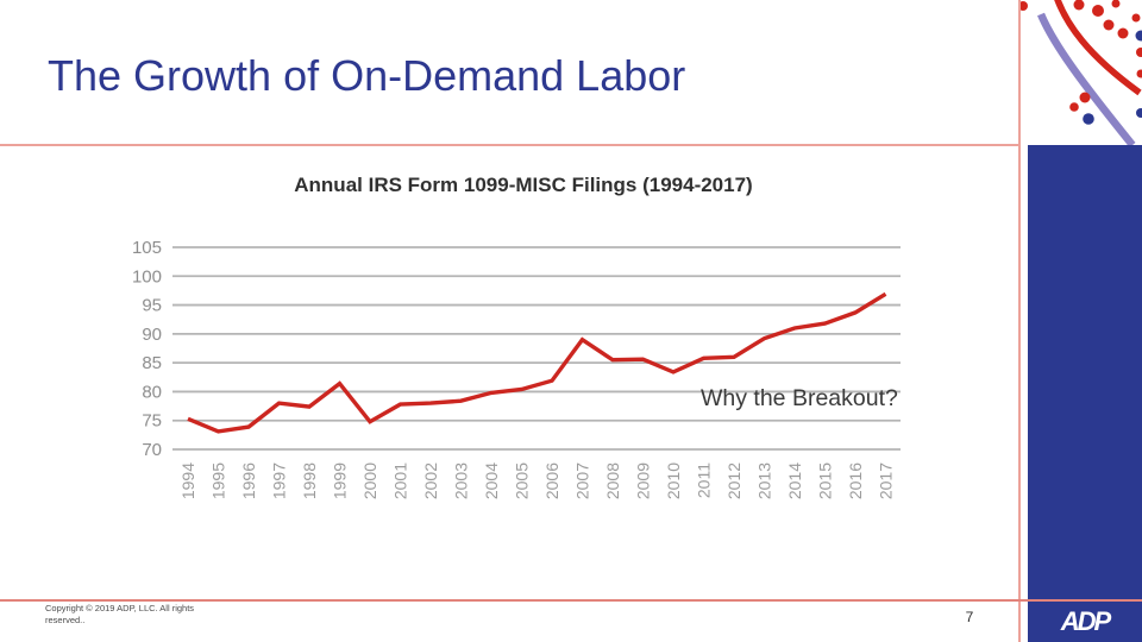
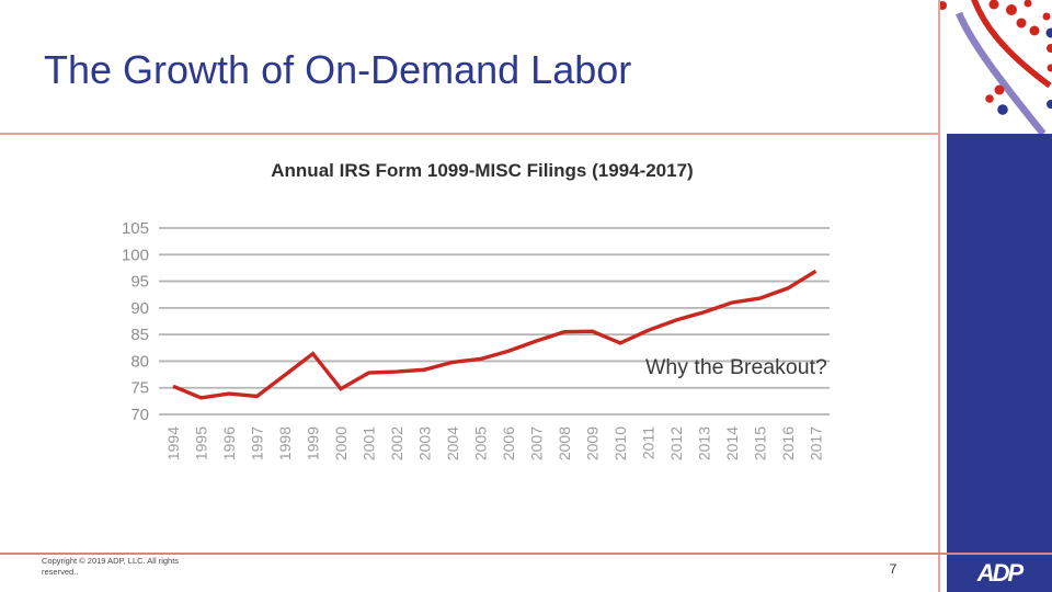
1997: 78 -> 73
2007: 89 -> 84
2012: 86 -> 88
